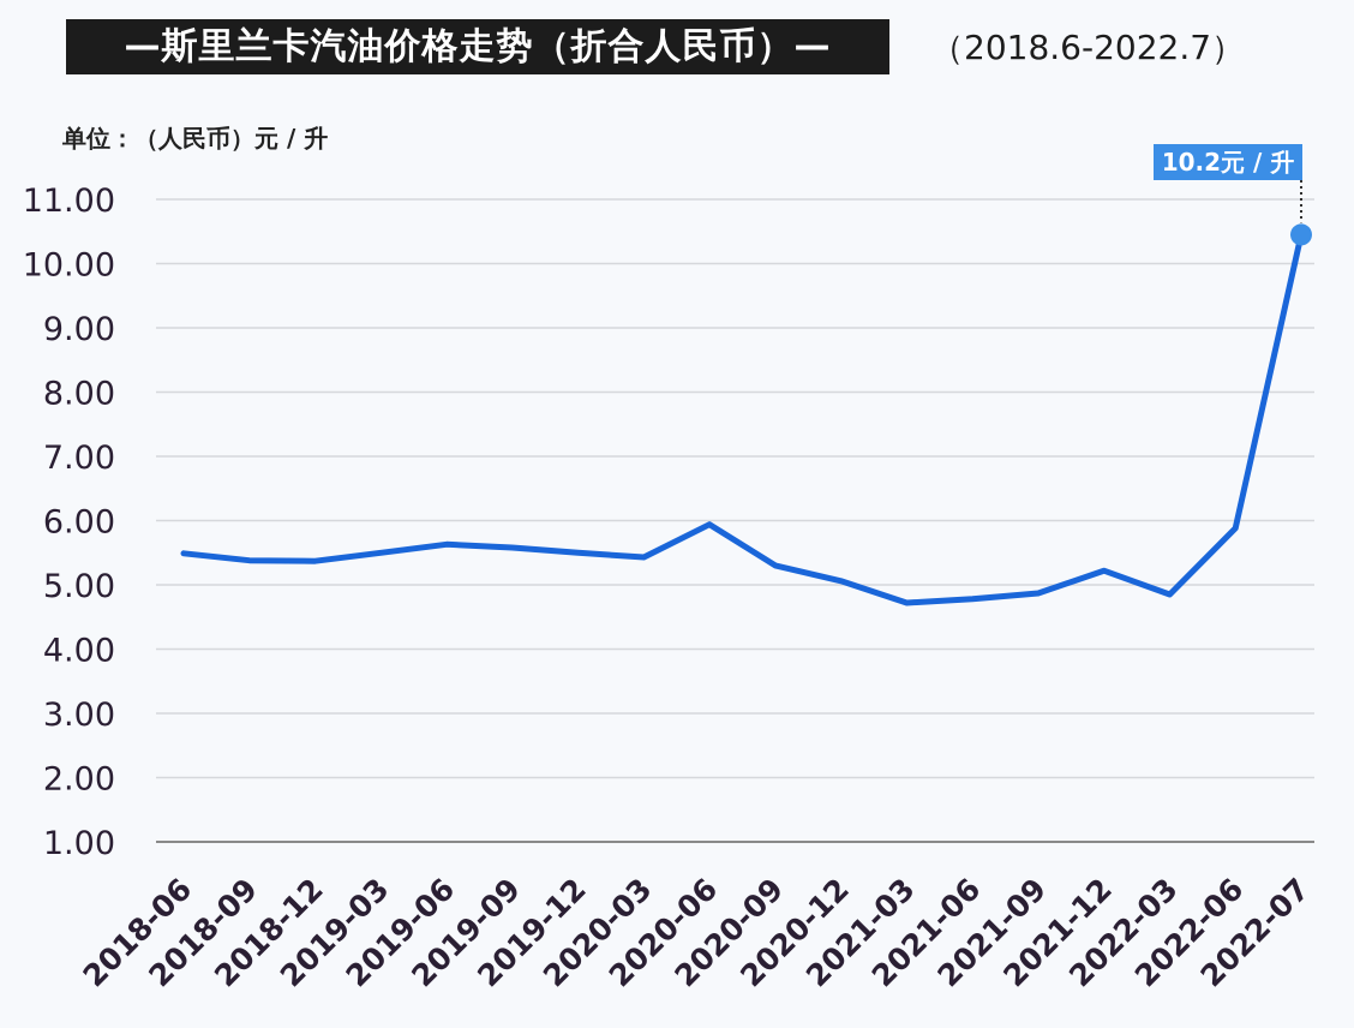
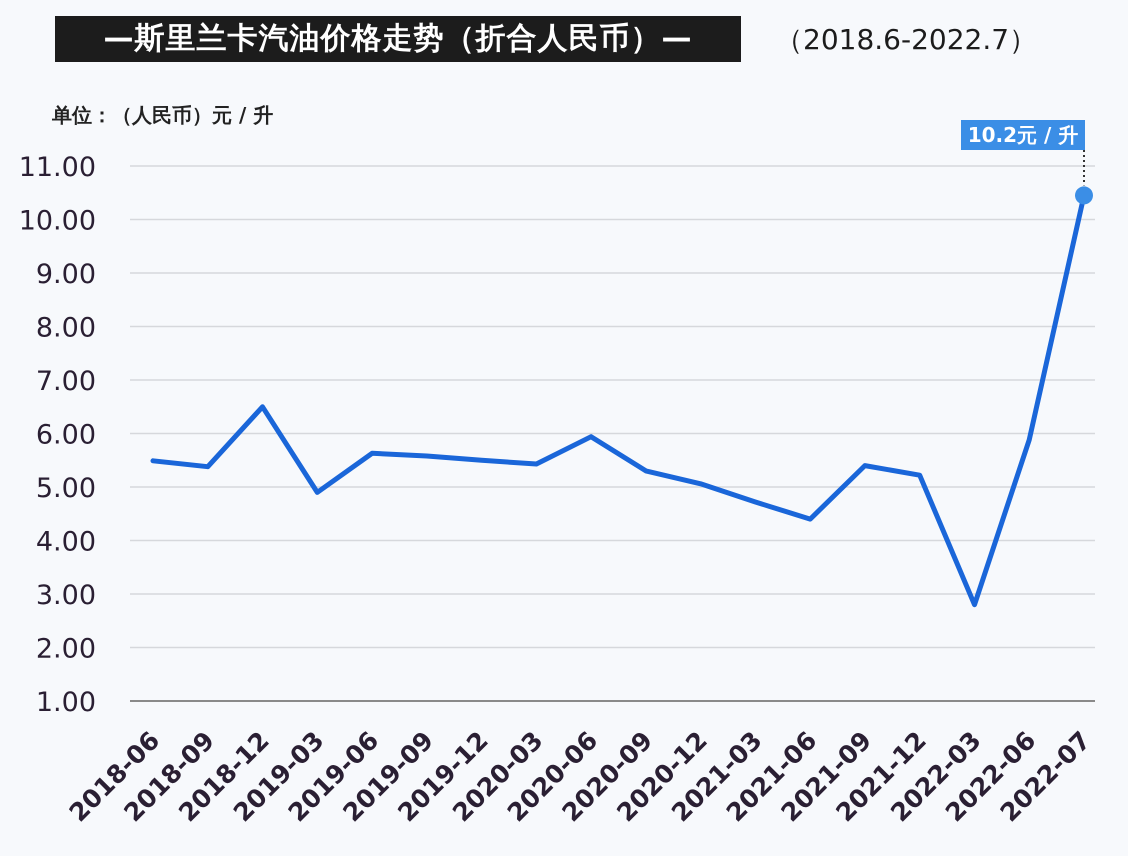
2018-12: 5.4 -> 6.5
2019-03: 5.5 -> 4.9
2021-06: 4.8 -> 4.4
2021-09: 4.9 -> 5.4
2022-03: 4.8 -> 2.8
